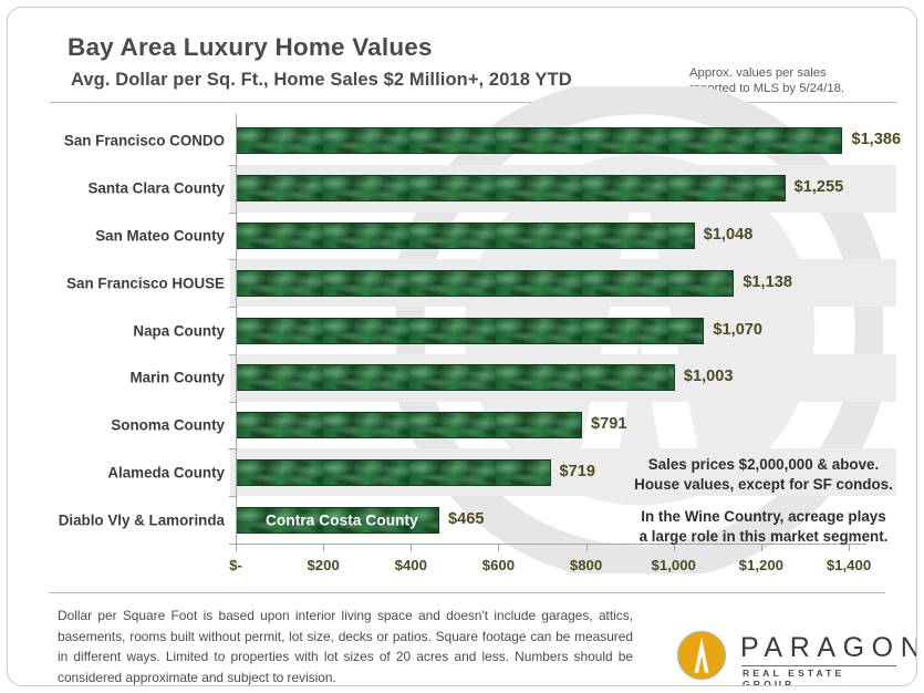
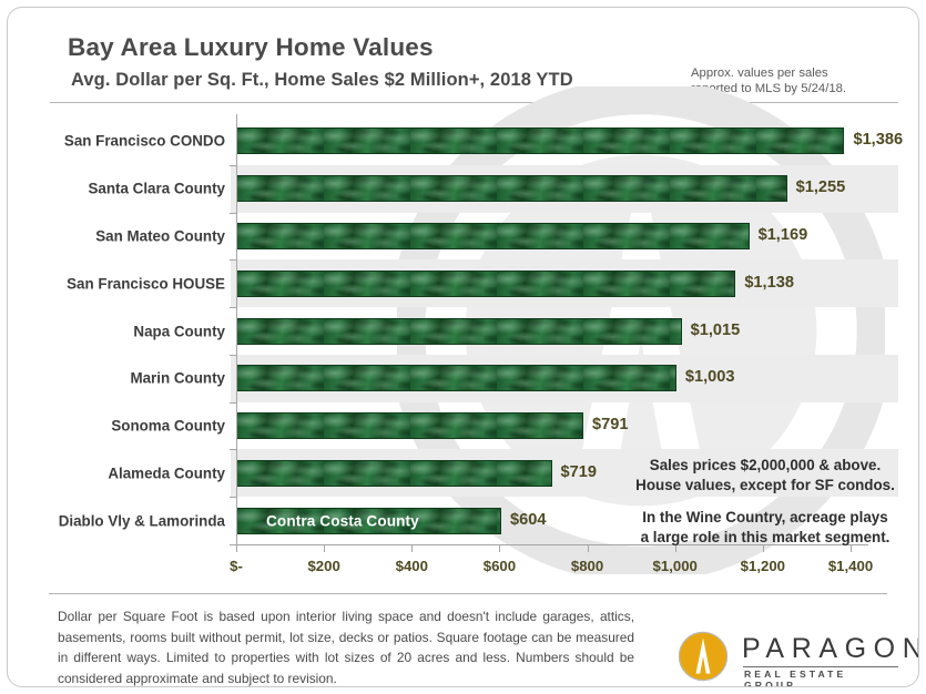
San Mateo County: $1,048 -> $1,169
Napa County: $1,070 -> $1,015
Diablo Vly & Lamorinda: $465 -> $604
